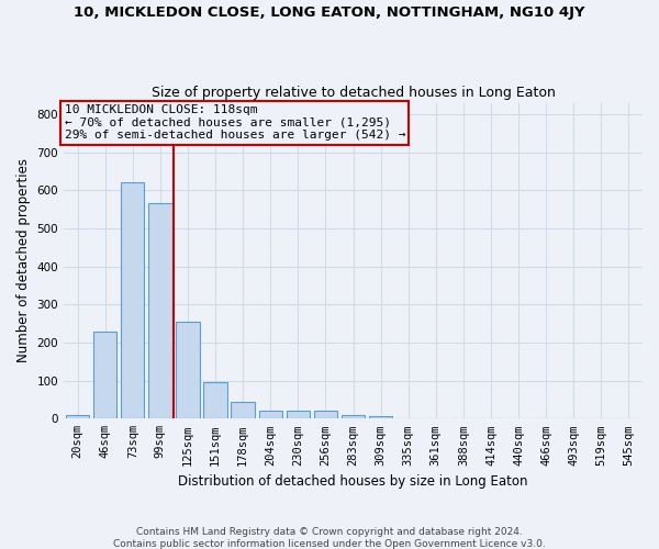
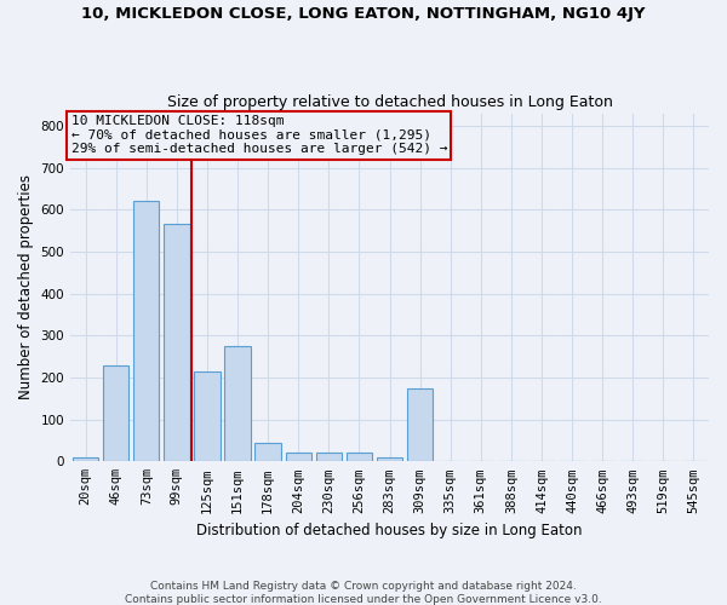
125sqm: 255 -> 215
151sqm: 95 -> 275
309sqm: 8 -> 175
